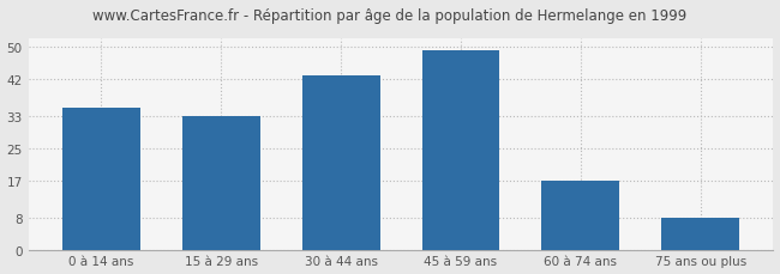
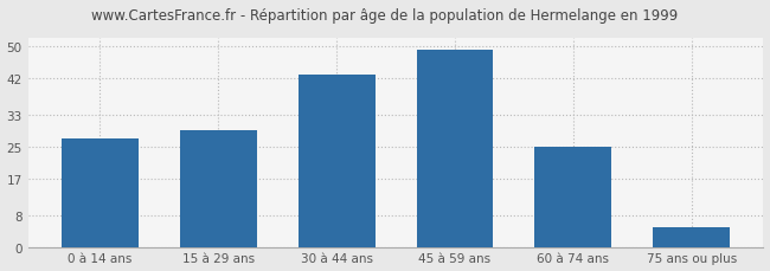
0 à 14 ans: 35 -> 27
15 à 29 ans: 33 -> 29
60 à 74 ans: 17 -> 25
75 ans ou plus: 8 -> 5
